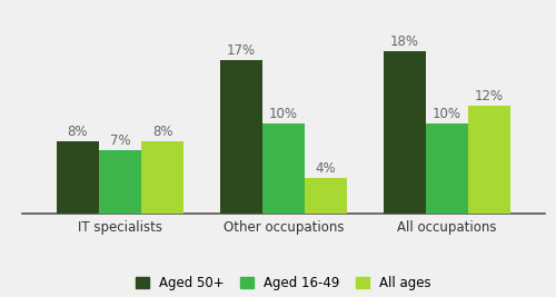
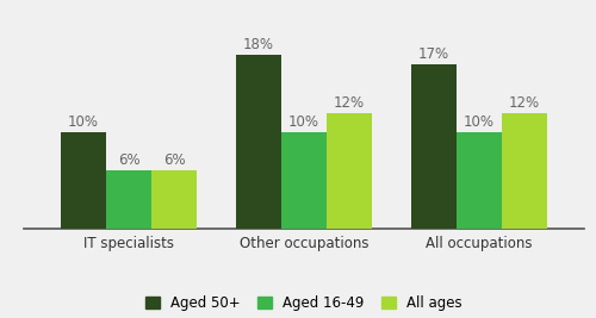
Aged 50+/IT specialists: 8% -> 10%
Aged 16-49/IT specialists: 7% -> 6%
All ages/IT specialists: 8% -> 6%
Aged 50+/Other occupations: 17% -> 18%
All ages/Other occupations: 4% -> 12%
Aged 50+/All occupations: 18% -> 17%
